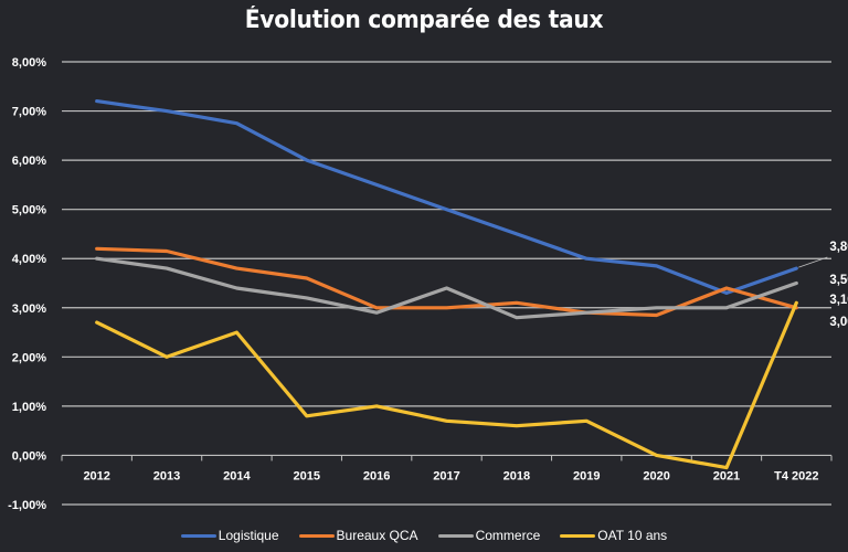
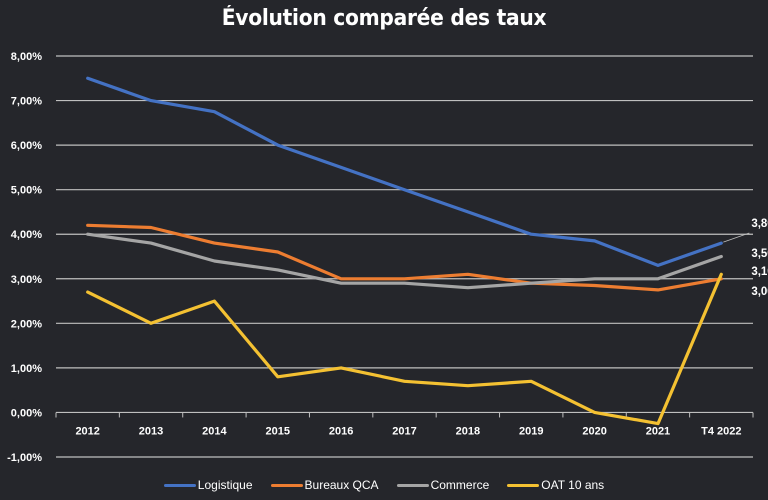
Logistique/2012: 7,2% -> 7,5%
Commerce/2017: 3,4% -> 2,9%
Bureaux QCA/2021: 3,4% -> 2,8%
